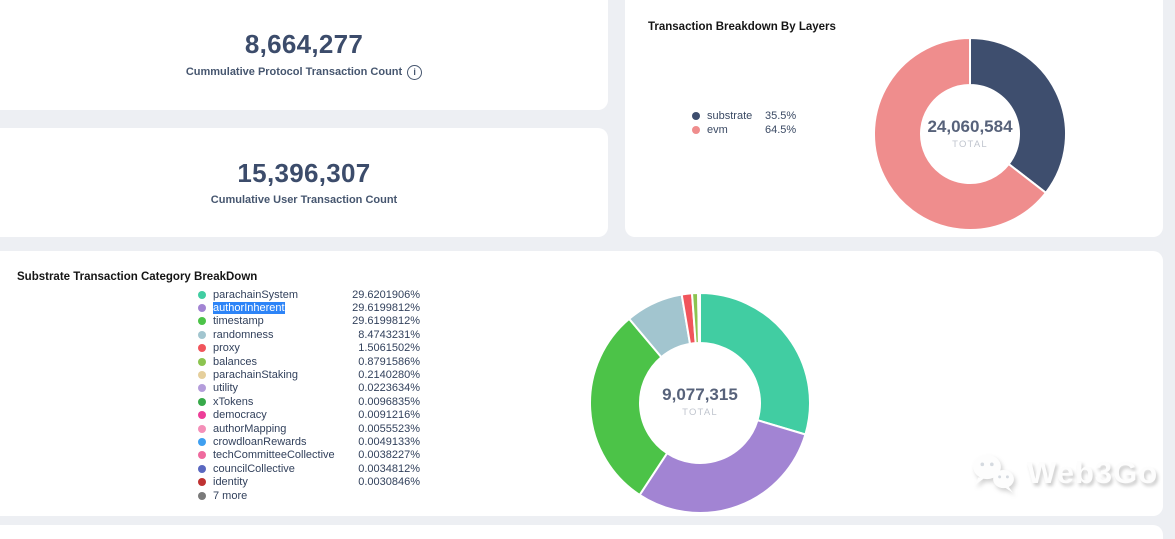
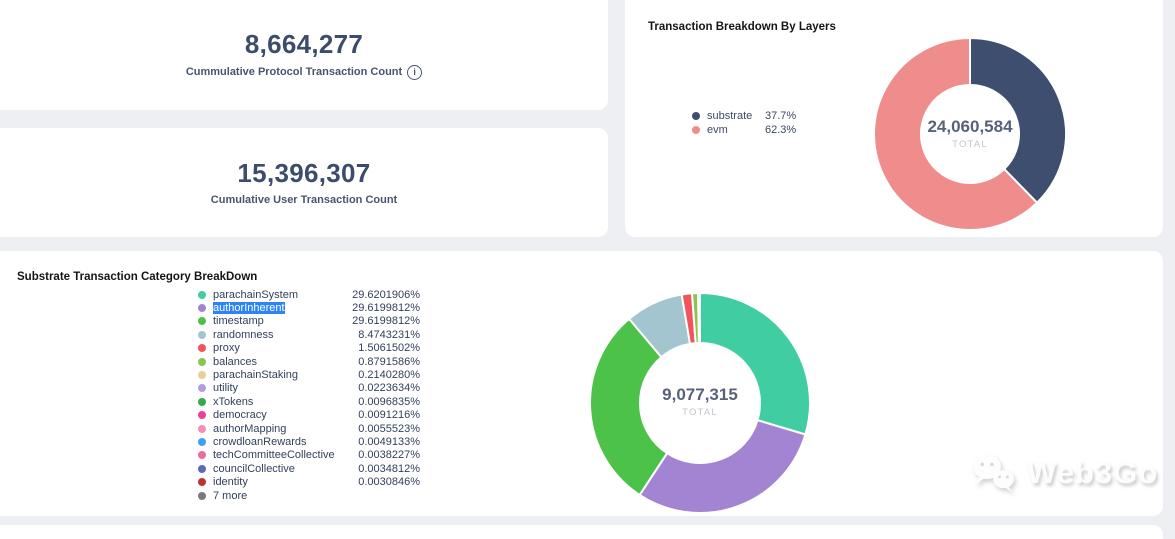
Transaction Breakdown By Layers/substrate: 35.5% -> 37.7%
Transaction Breakdown By Layers/evm: 64.5% -> 62.3%
